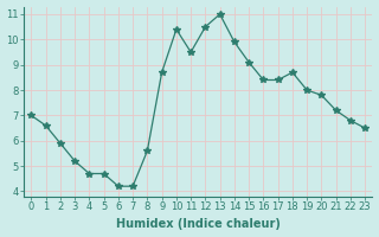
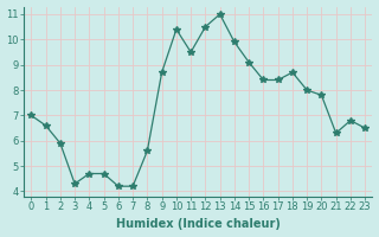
3: 5.2 -> 4.3
21: 7.2 -> 6.3
